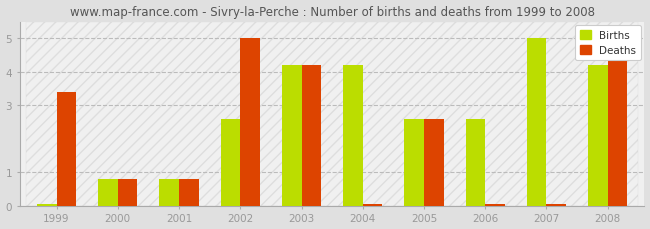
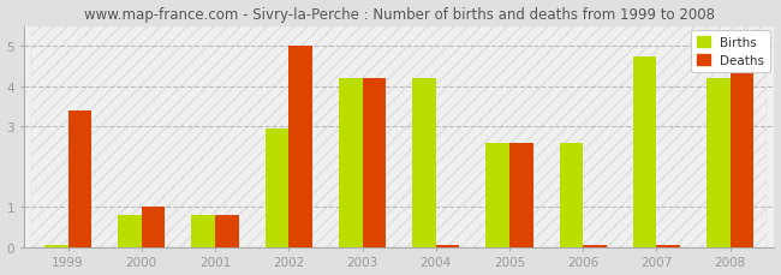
Deaths/2000: 0.80 -> 1.00
Births/2002: 2.60 -> 2.95
Births/2007: 5.00 -> 4.75
